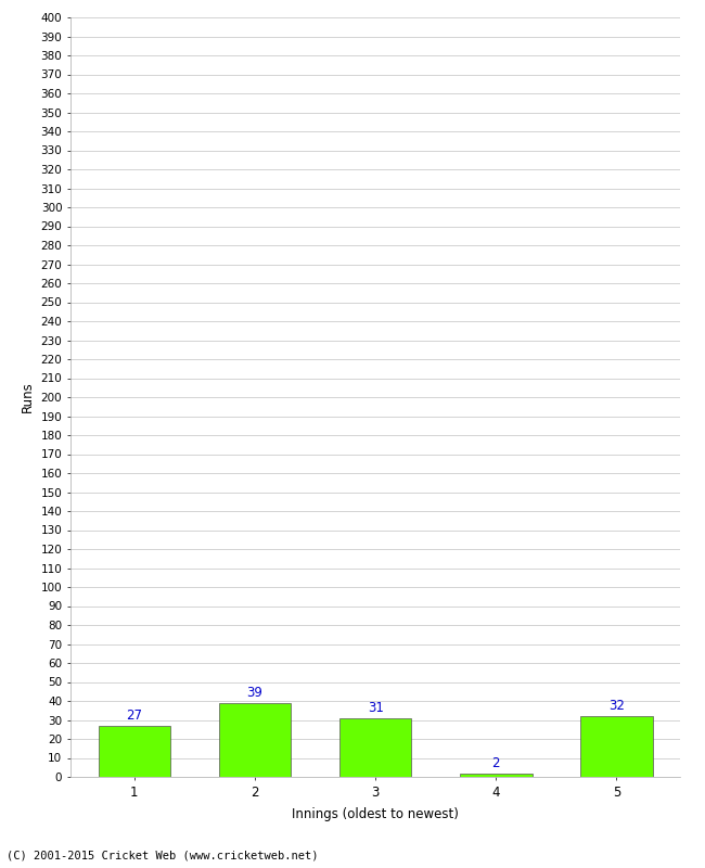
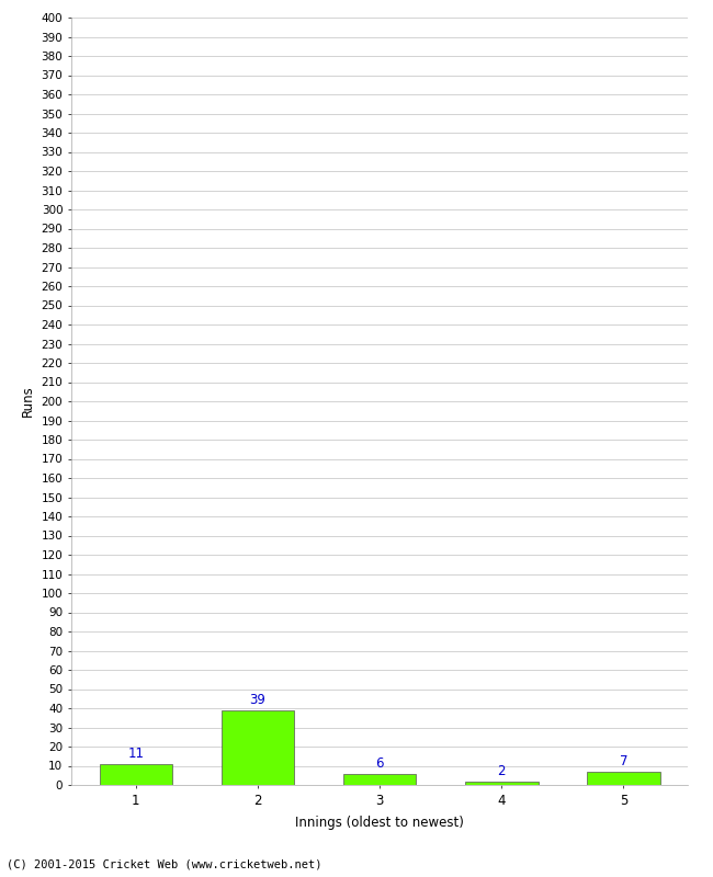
1: 27 -> 11
3: 31 -> 6
5: 32 -> 7
